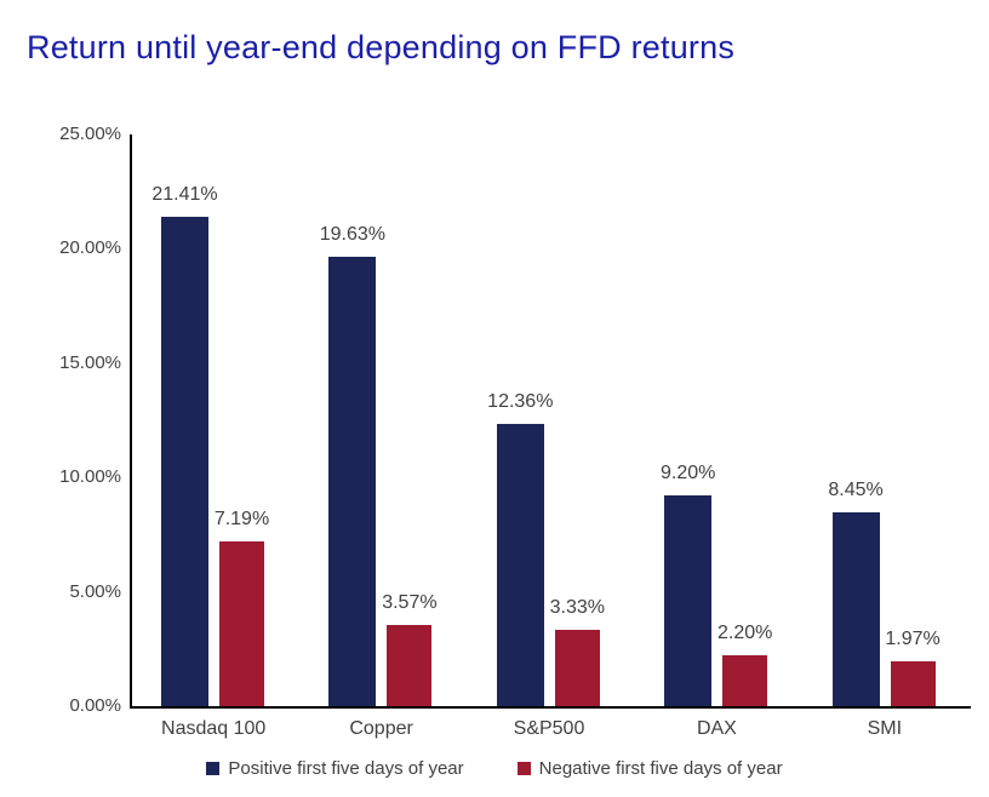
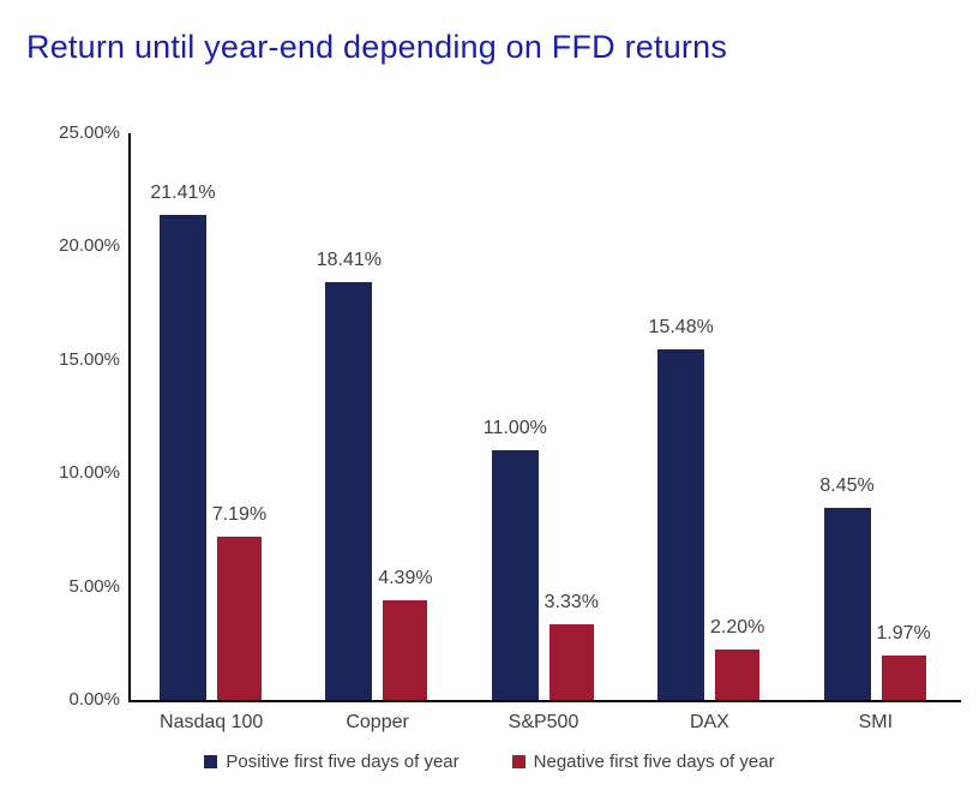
Positive first five days of year/Copper: 19.63% -> 18.41%
Negative first five days of year/Copper: 3.57% -> 4.39%
Positive first five days of year/S&P500: 12.36% -> 11.00%
Positive first five days of year/DAX: 9.20% -> 15.48%
